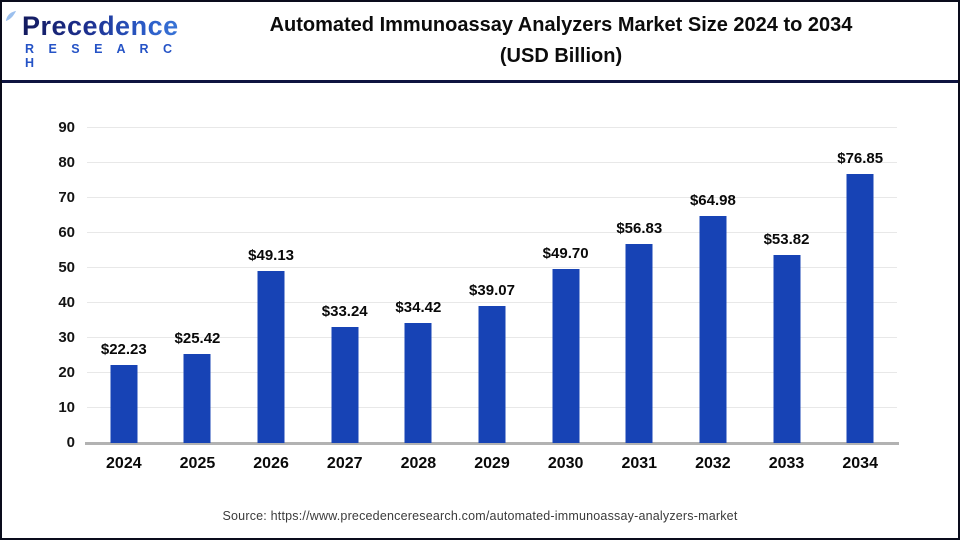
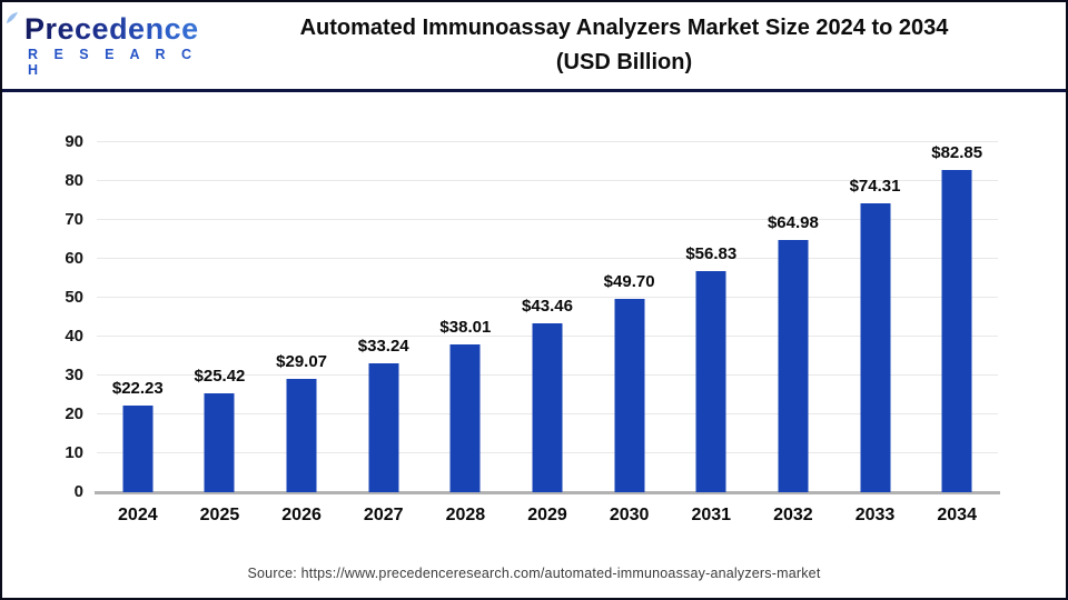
2026: $49.13 -> $29.07
2028: $34.42 -> $38.01
2029: $39.07 -> $43.46
2033: $53.82 -> $74.31
2034: $76.85 -> $82.85
